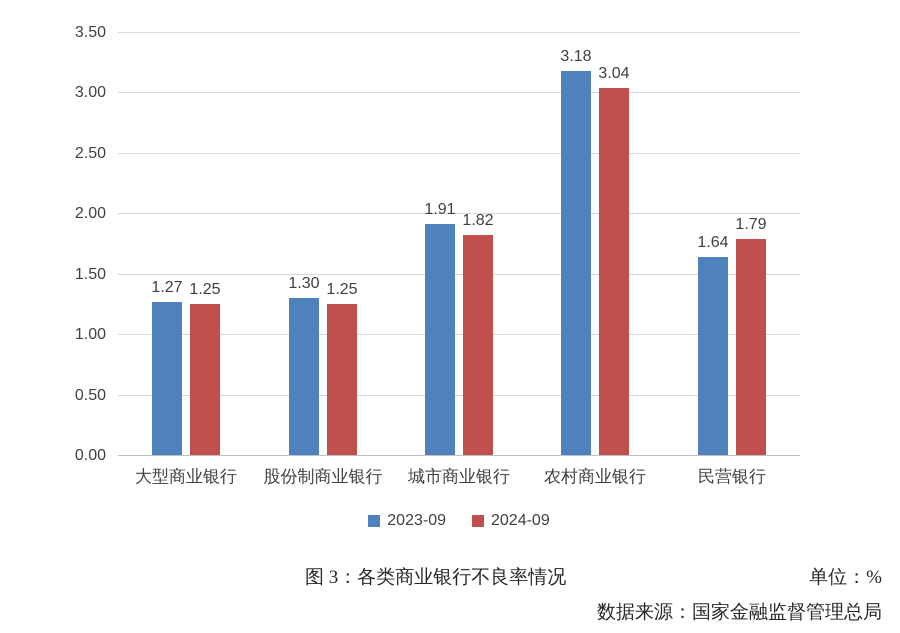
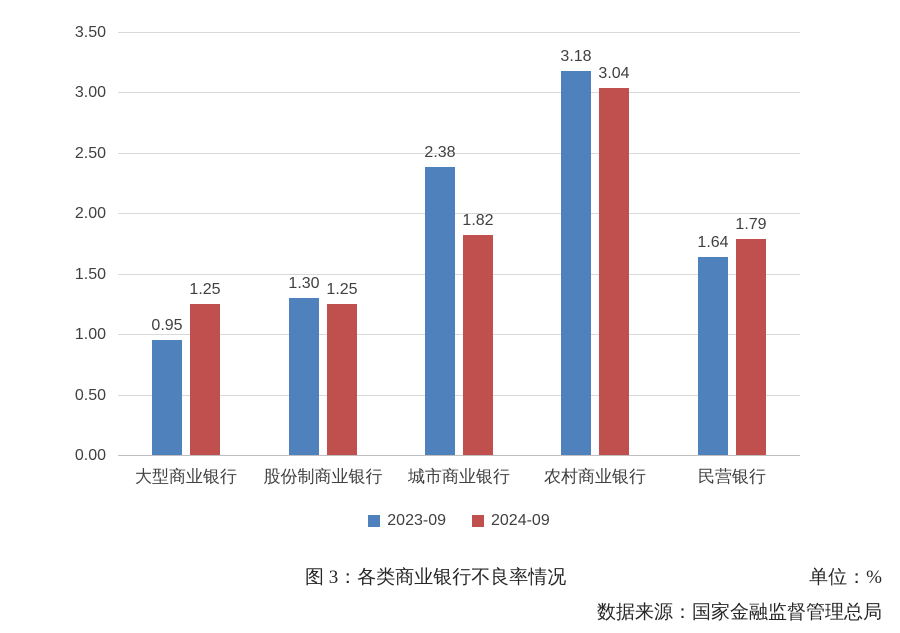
2023-09/大型商业银行: 1.27 -> 0.95
2023-09/城市商业银行: 1.91 -> 2.38
